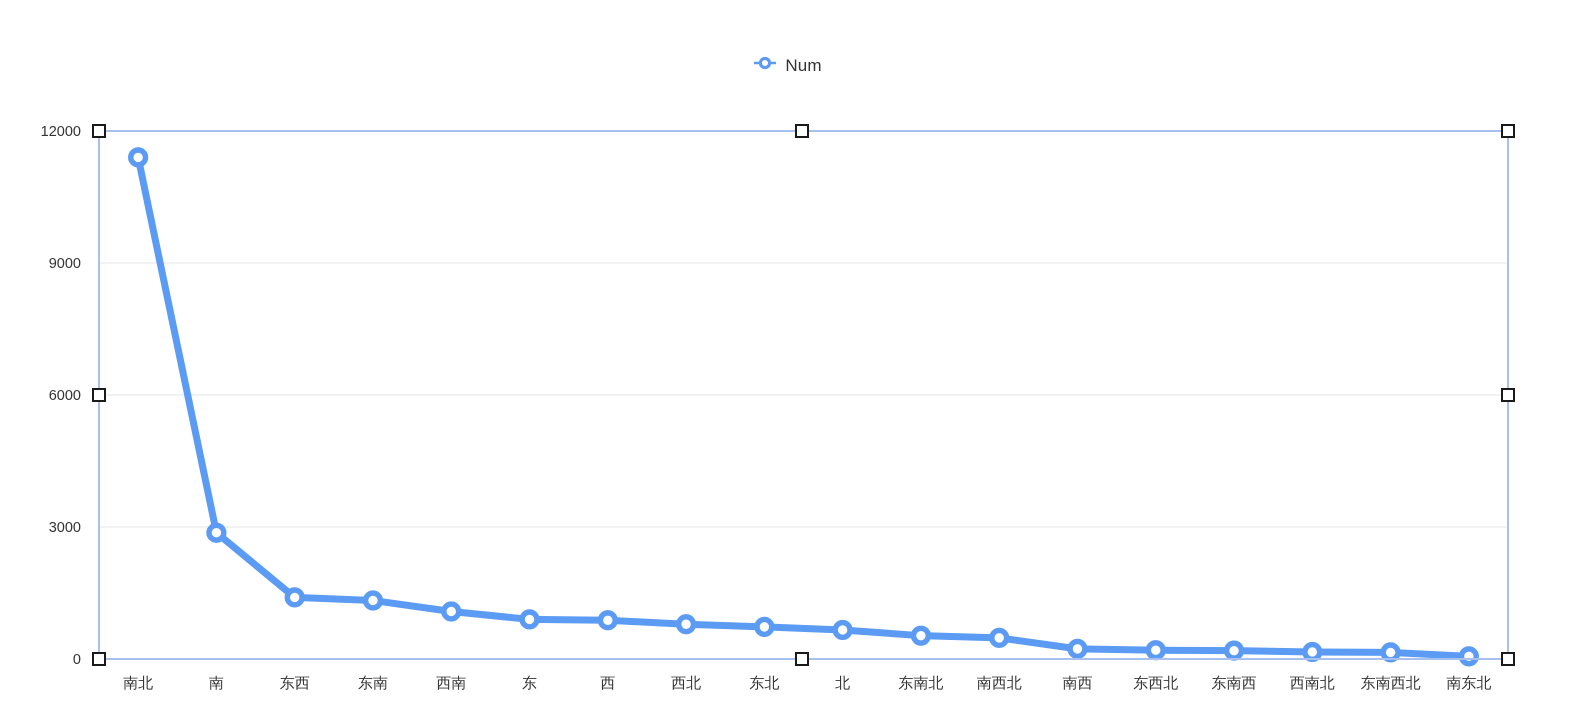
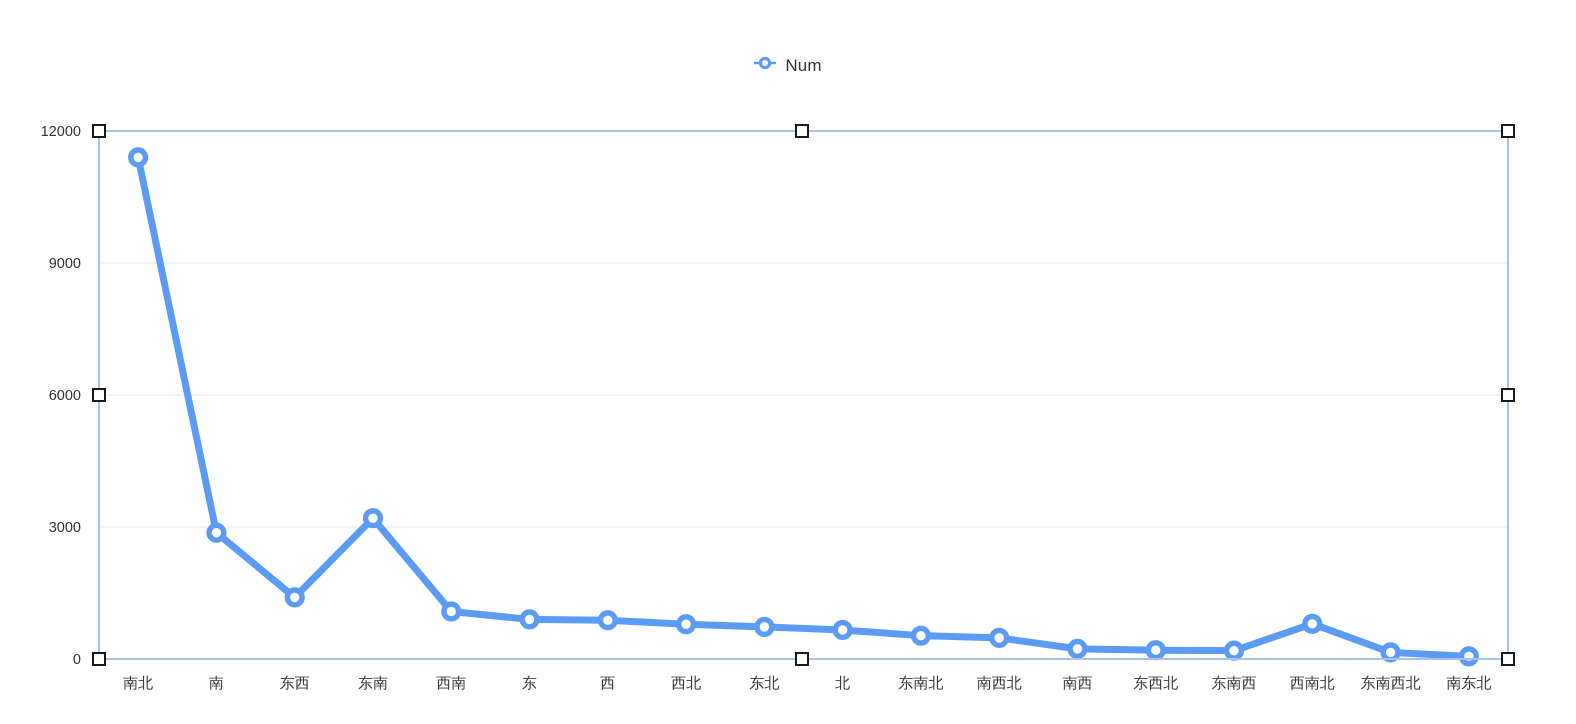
东南: 1300 -> 3200
西南北: 200 -> 800
